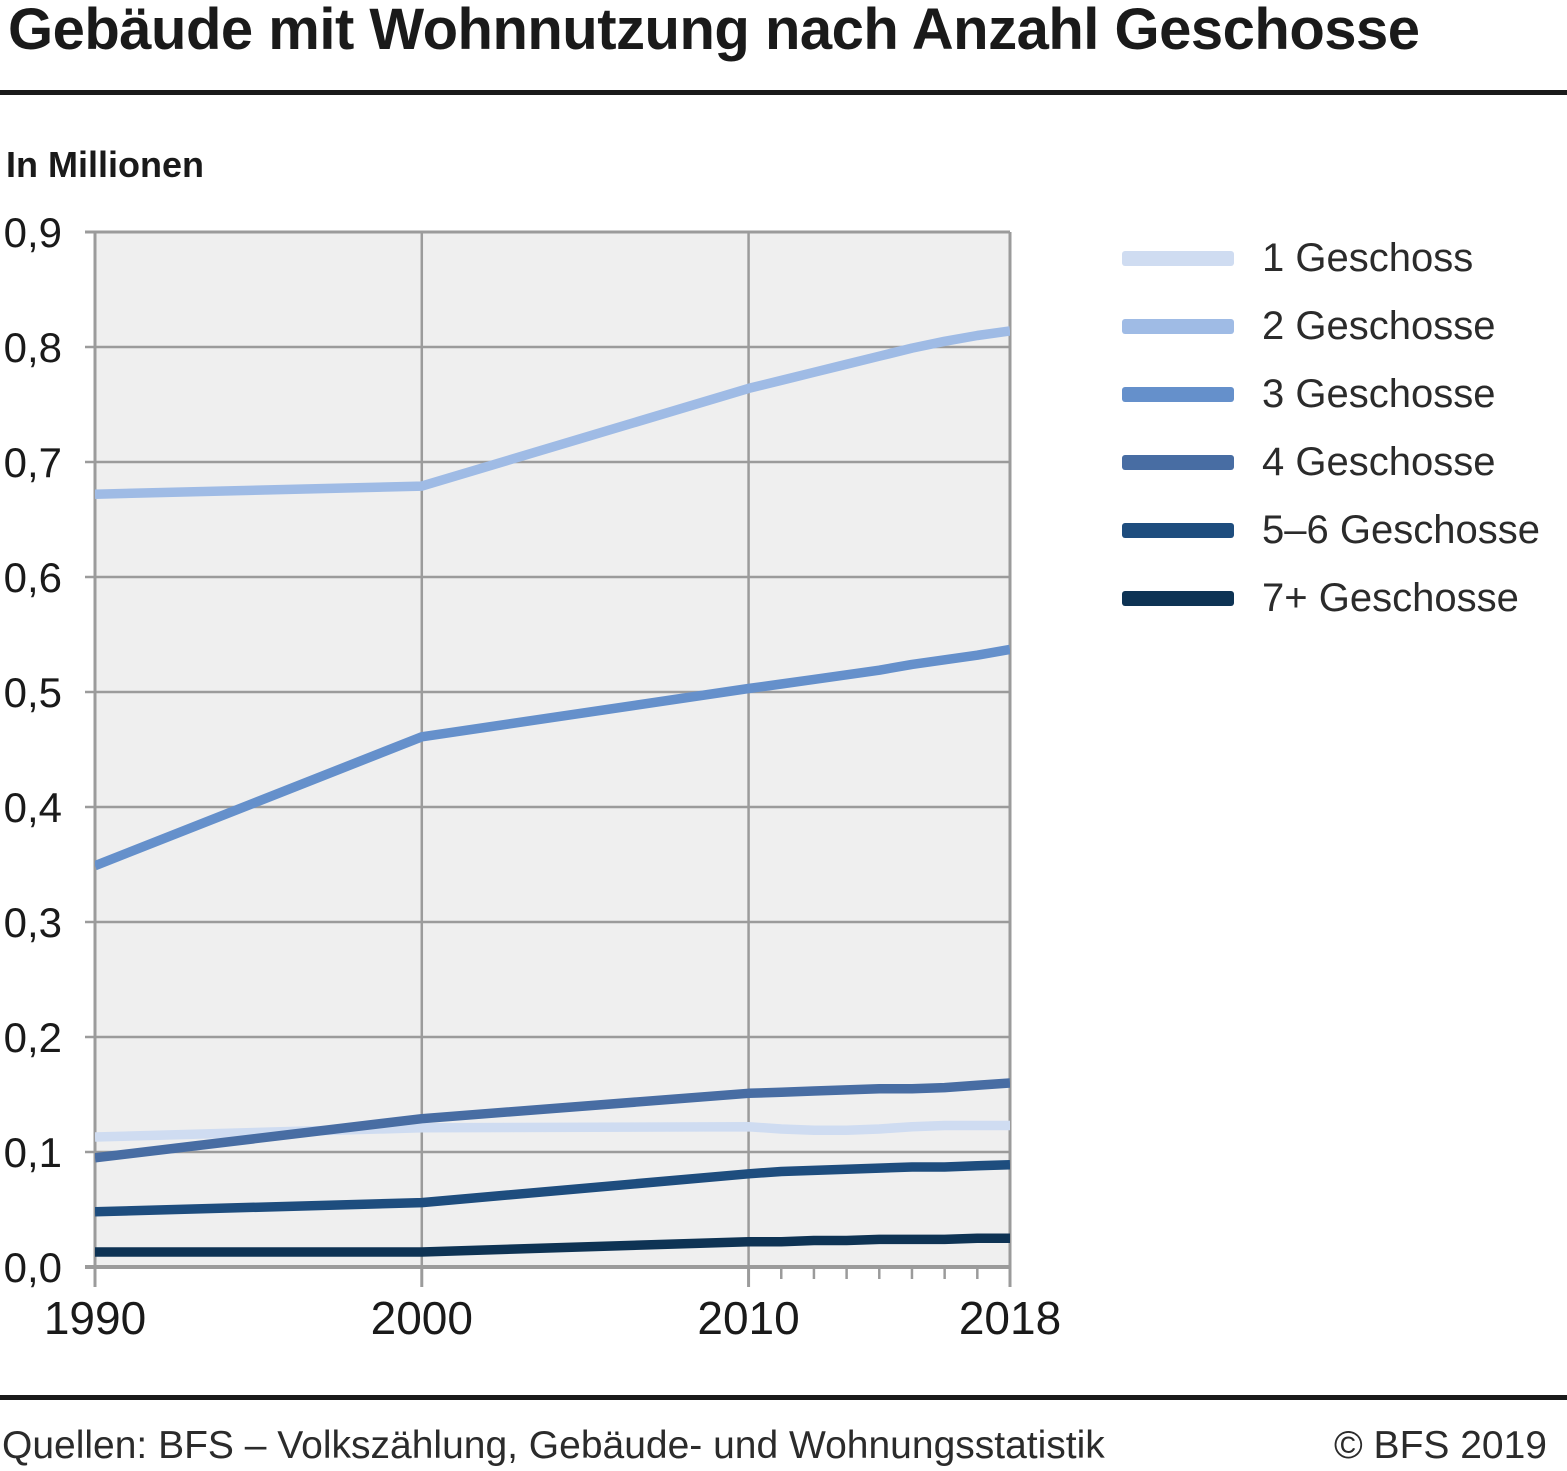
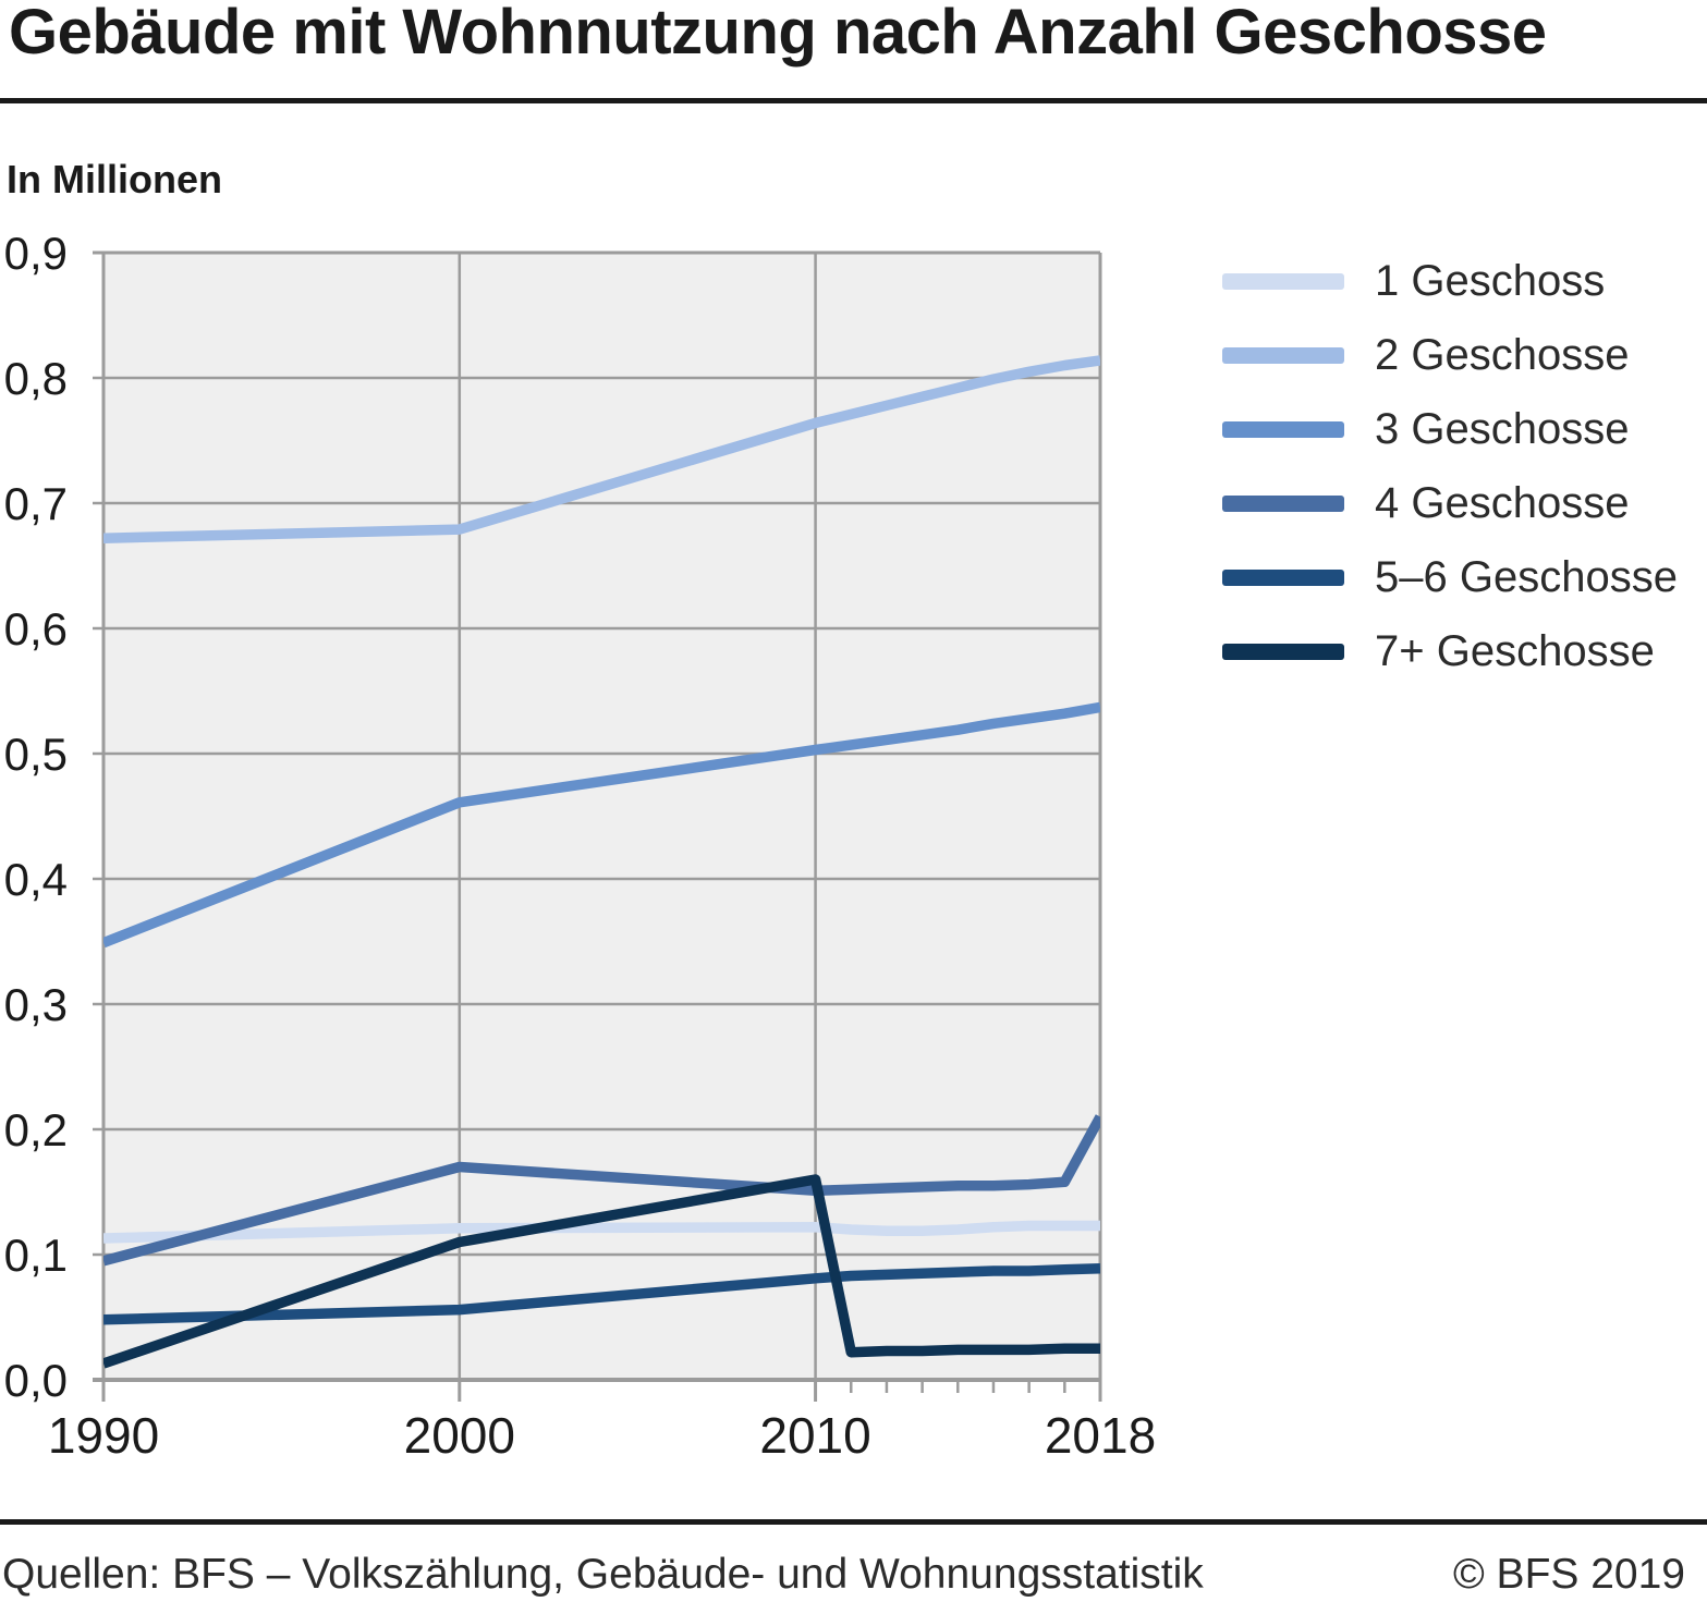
4 Geschosse/2000: 0,13 -> 0,17
7+ Geschosse/2000: 0,01 -> 0,11
7+ Geschosse/2010: 0,02 -> 0,16
4 Geschosse/2018: 0,16 -> 0,21
